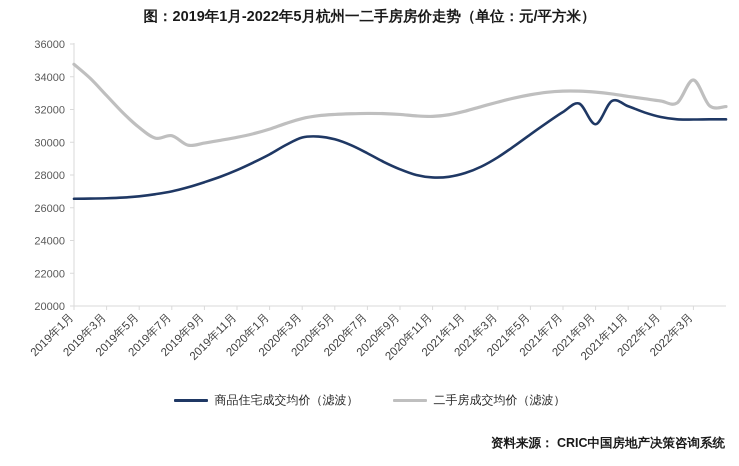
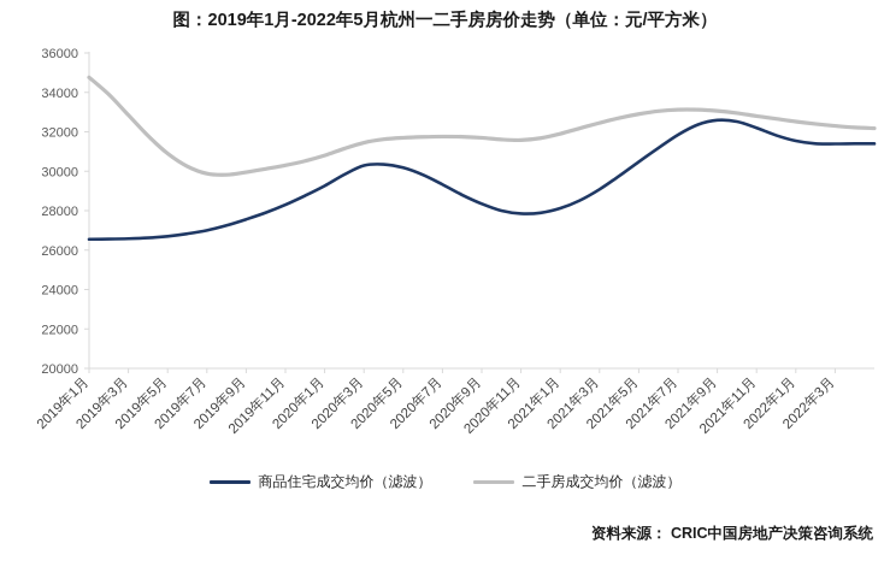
二手房成交均价（滤波）/2019年7月: 30400 -> 29900
商品住宅成交均价（滤波）/2021年9月: 31100 -> 32600
二手房成交均价（滤波）/2022年3月: 33800 -> 32300
